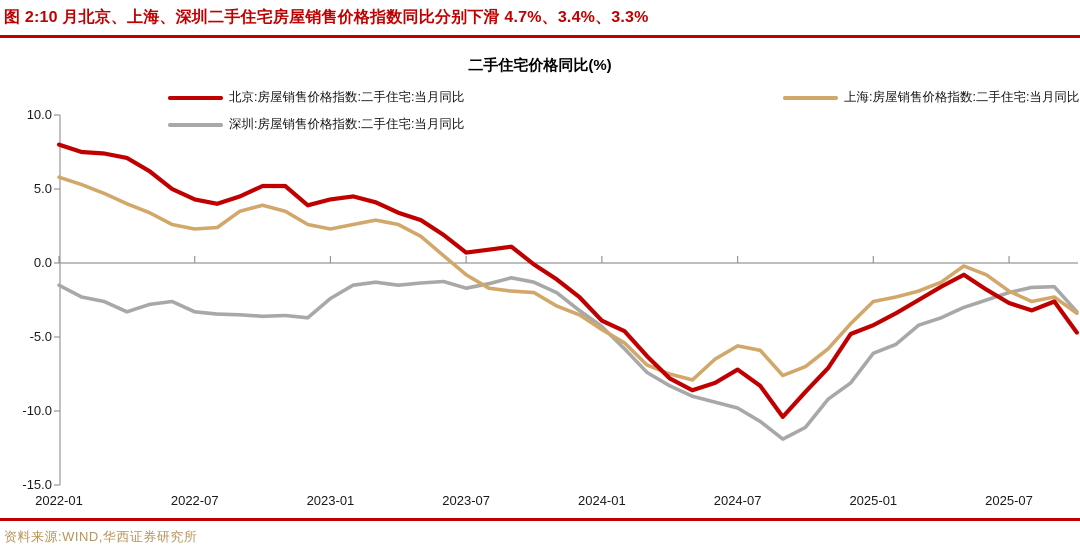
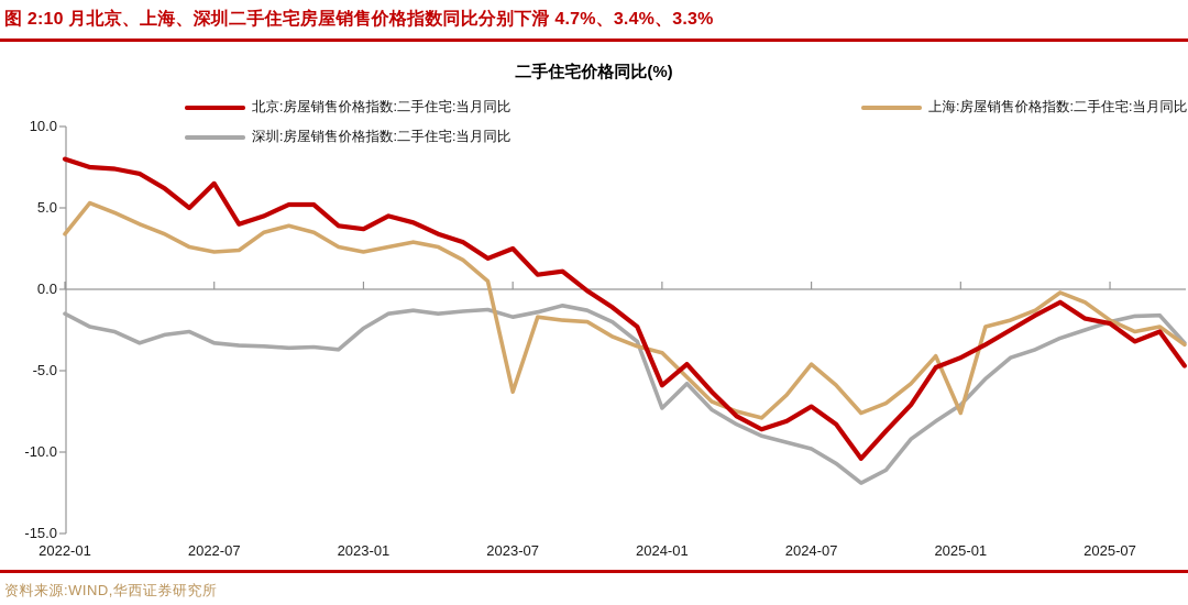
上海:房屋销售价格指数:二手住宅:当月同比/2022-01: 5.8 -> 3.4
北京:房屋销售价格指数:二手住宅:当月同比/2022-07: 4.3 -> 6.5
北京:房屋销售价格指数:二手住宅:当月同比/2023-01: 4.3 -> 3.7
北京:房屋销售价格指数:二手住宅:当月同比/2023-07: 0.7 -> 2.5
上海:房屋销售价格指数:二手住宅:当月同比/2023-07: -0.8 -> -6.3
北京:房屋销售价格指数:二手住宅:当月同比/2024-01: -3.9 -> -5.9
上海:房屋销售价格指数:二手住宅:当月同比/2024-01: -4.5 -> -3.9
深圳:房屋销售价格指数:二手住宅:当月同比/2024-01: -4.3 -> -7.3
上海:房屋销售价格指数:二手住宅:当月同比/2024-07: -5.6 -> -4.6
上海:房屋销售价格指数:二手住宅:当月同比/2025-01: -2.6 -> -7.6
深圳:房屋销售价格指数:二手住宅:当月同比/2025-01: -6.1 -> -7.1
北京:房屋销售价格指数:二手住宅:当月同比/2025-07: -2.7 -> -2.1
